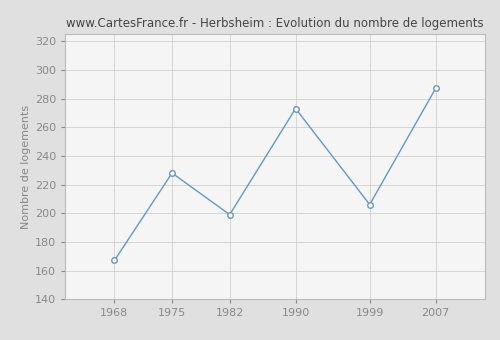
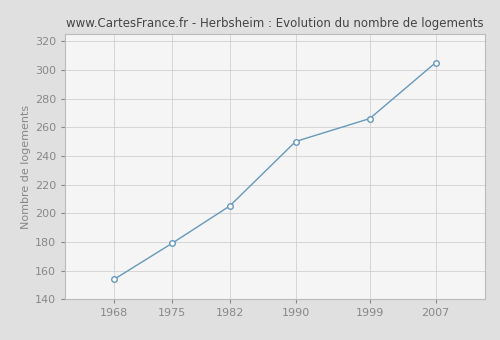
1968: 167 -> 154
1975: 228 -> 179
1982: 199 -> 205
1990: 273 -> 250
1999: 206 -> 266
2007: 287 -> 305
